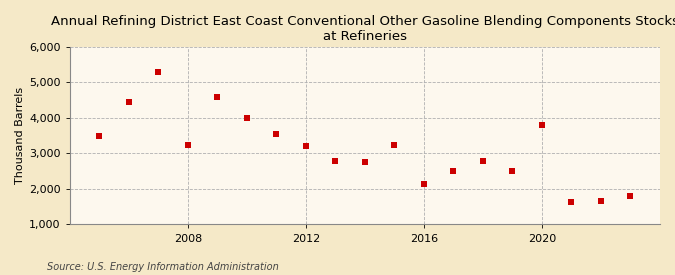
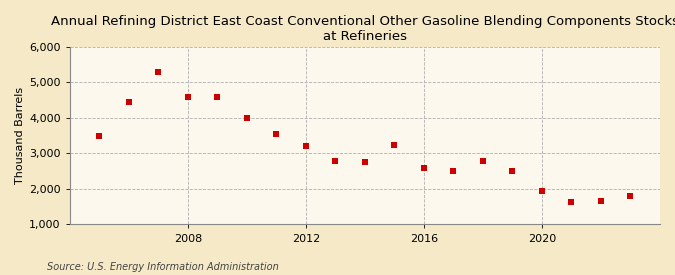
2008: 3,250 -> 4,600
2016: 2,150 -> 2,600
2020: 3,800 -> 1,950
